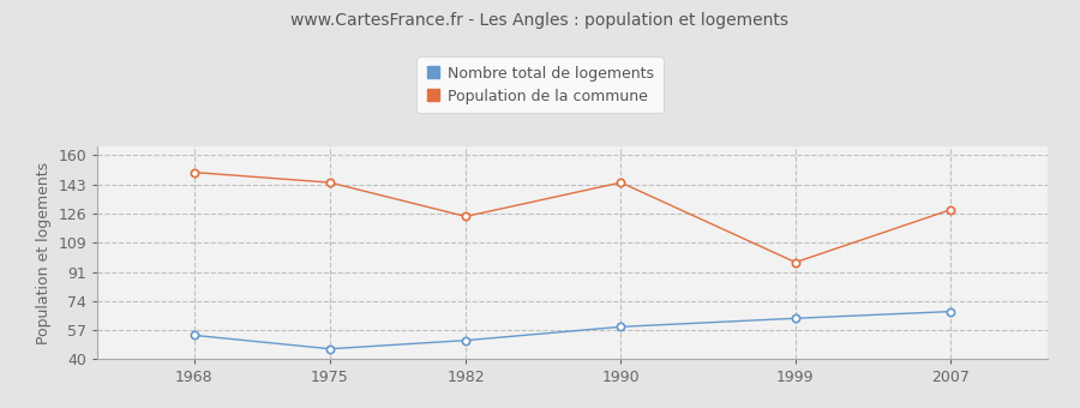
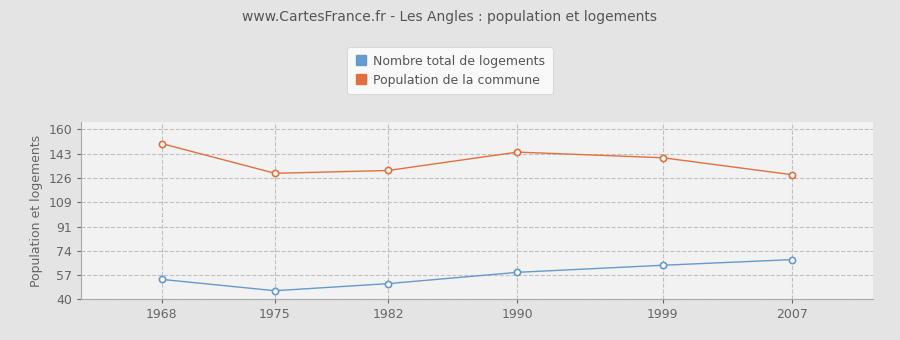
Population de la commune/1975: 144 -> 129
Population de la commune/1982: 124 -> 131
Population de la commune/1999: 97 -> 140
